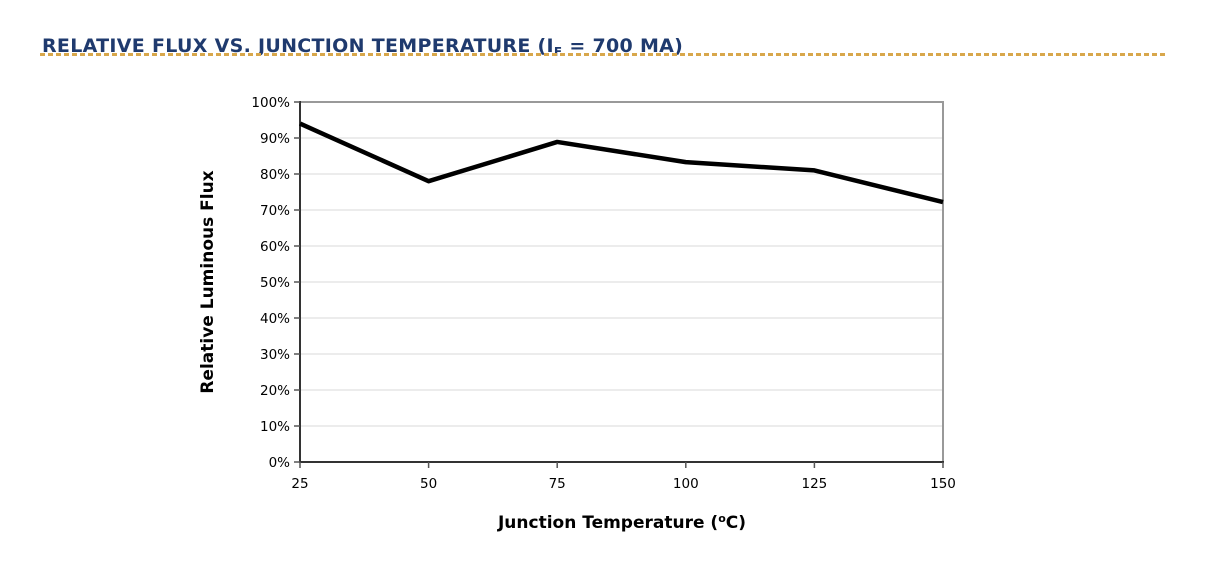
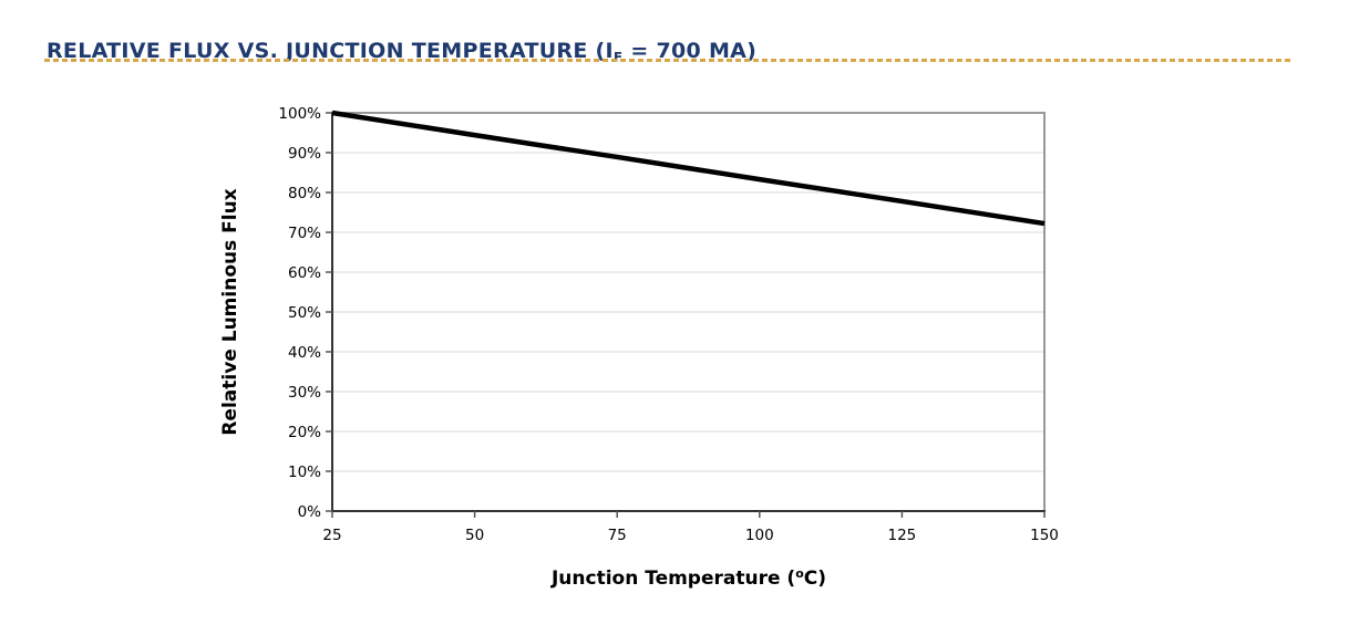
25: 94% -> 100%
50: 78% -> 94%
125: 81% -> 78%
